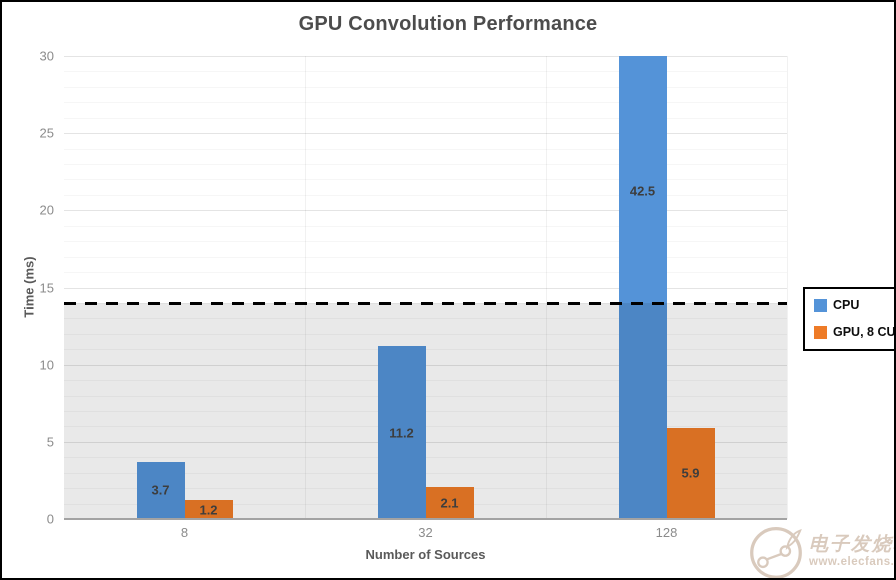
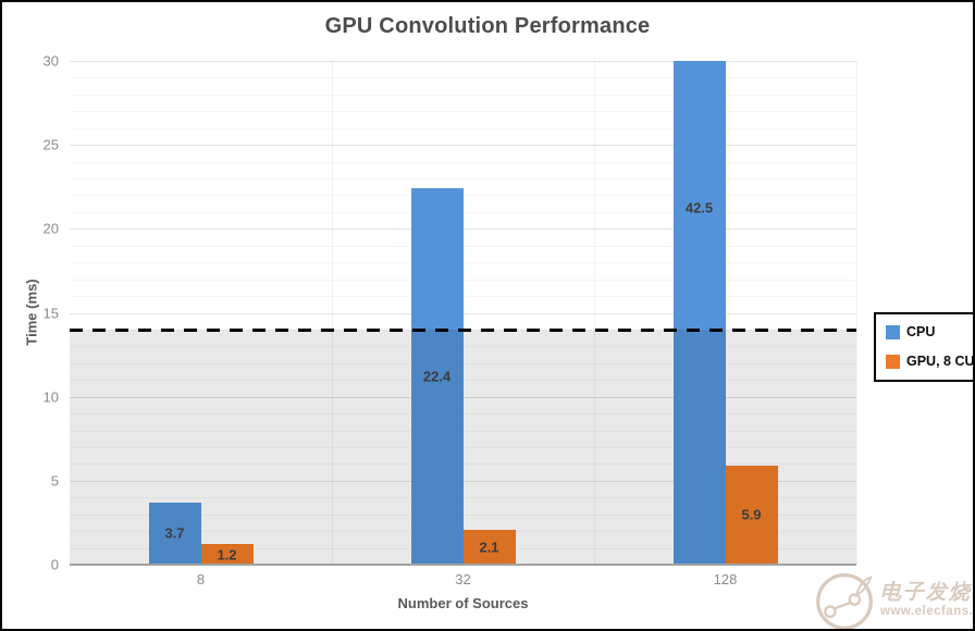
CPU/32: 11.2 -> 22.4
